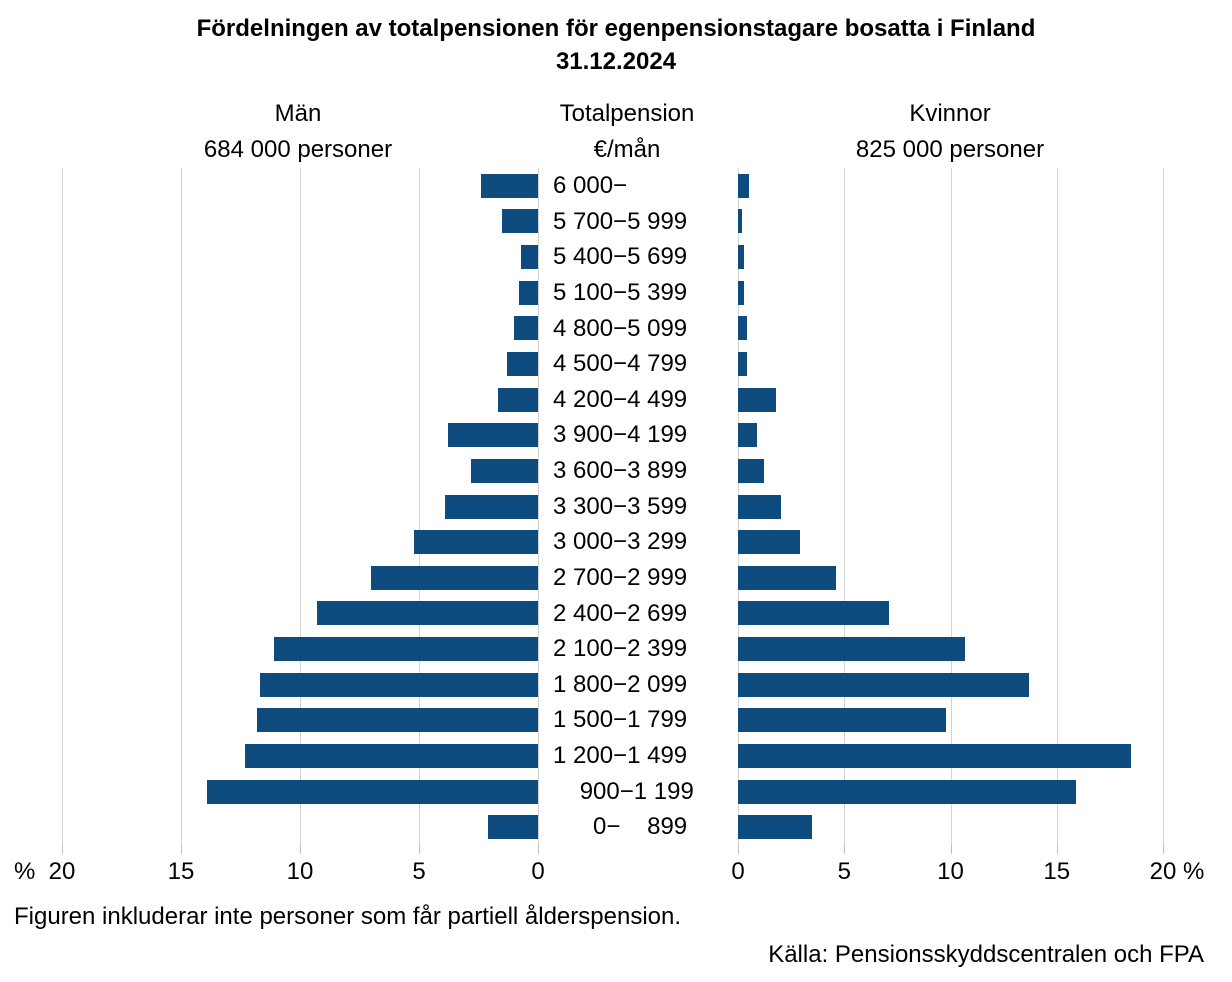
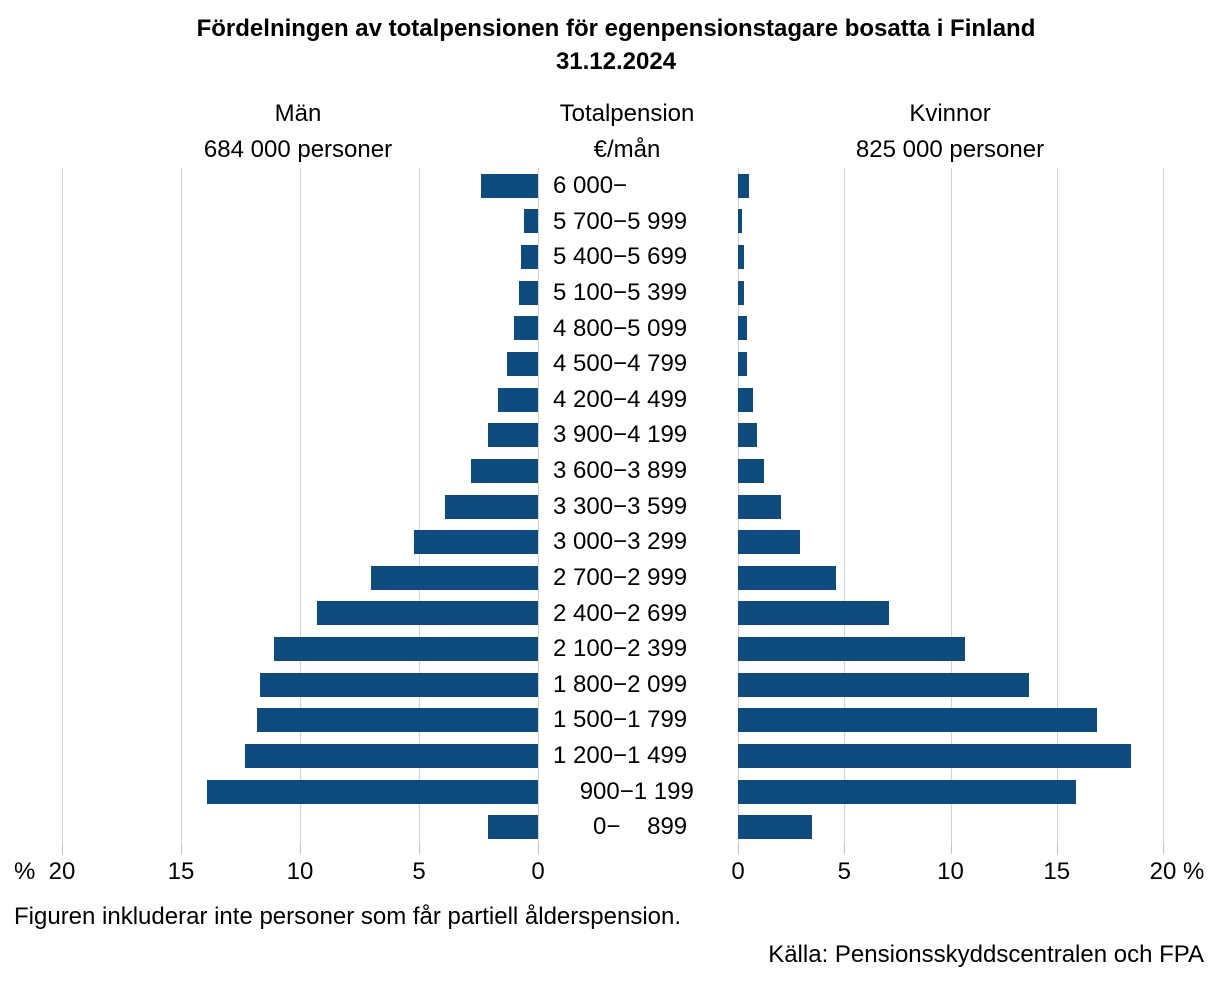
Män/5 700−5 999: 1.5 -> 0.6
Kvinnor/4 200−4 499: 1.8 -> 0.7
Män/3 900−4 199: 3.8 -> 2.1
Kvinnor/1 500−1 799: 9.8 -> 16.9
